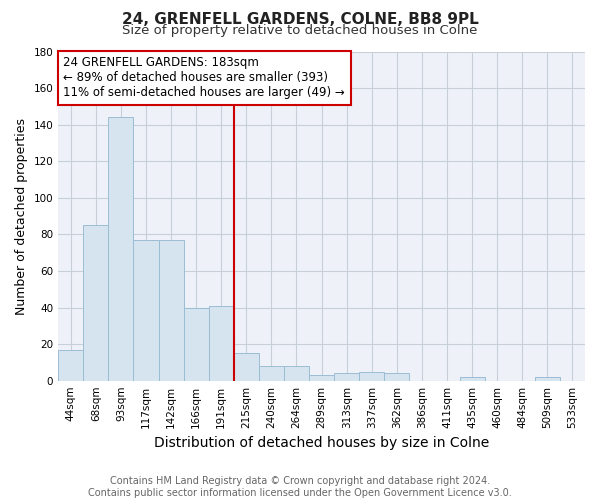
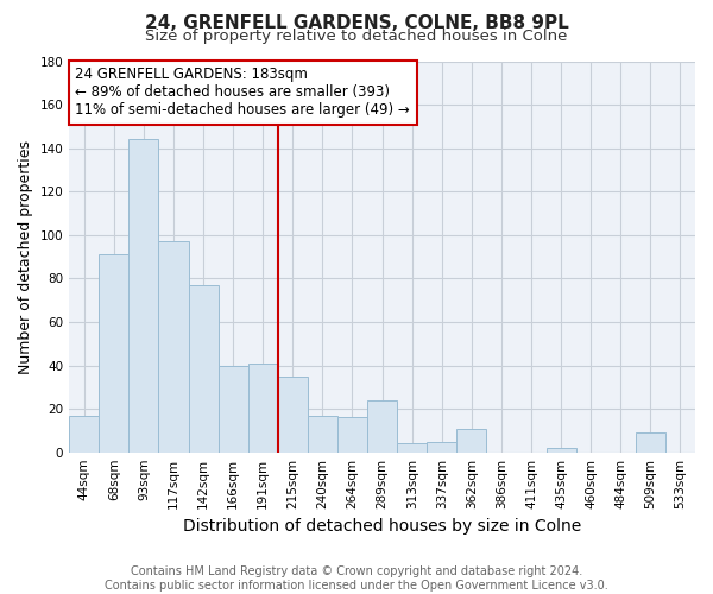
68sqm: 85 -> 91
117sqm: 77 -> 97
215sqm: 15 -> 35
240sqm: 8 -> 17
264sqm: 8 -> 16
289sqm: 3 -> 24
362sqm: 4 -> 11
509sqm: 2 -> 9
